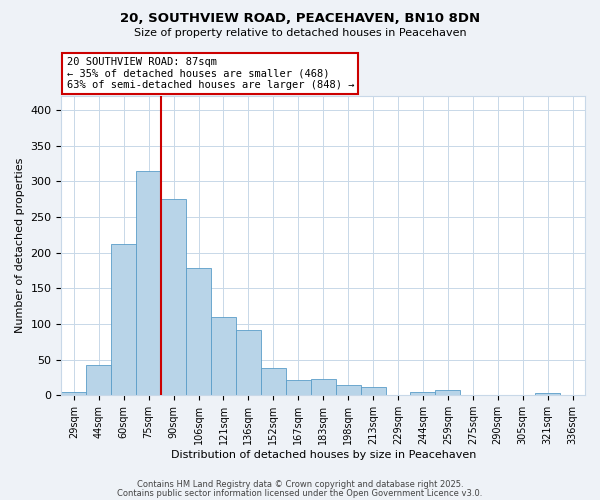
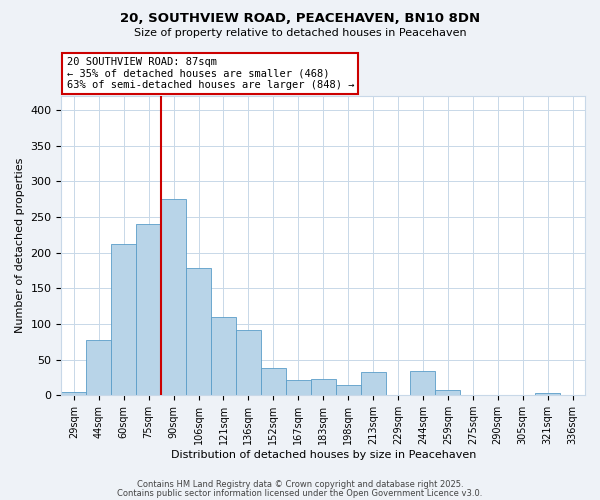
44sqm: 43 -> 78
75sqm: 315 -> 240
213sqm: 12 -> 32
244sqm: 5 -> 34
